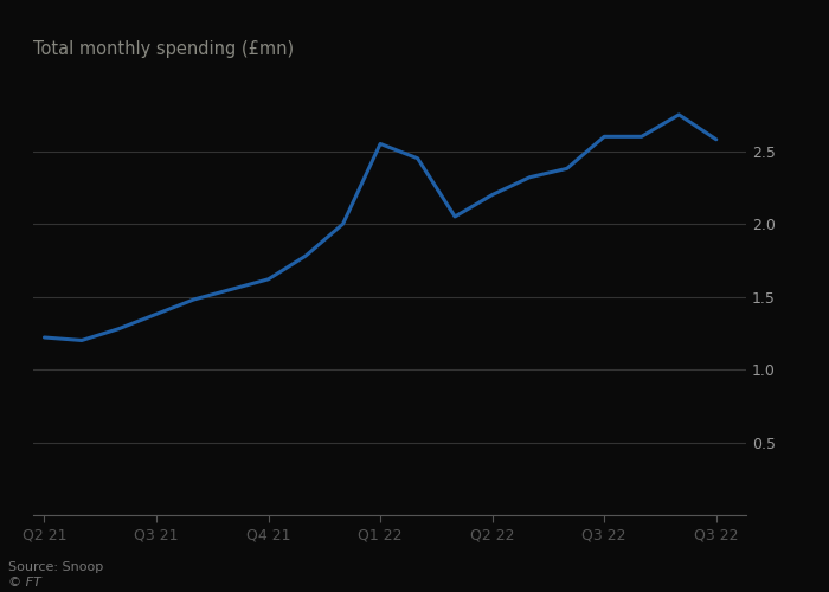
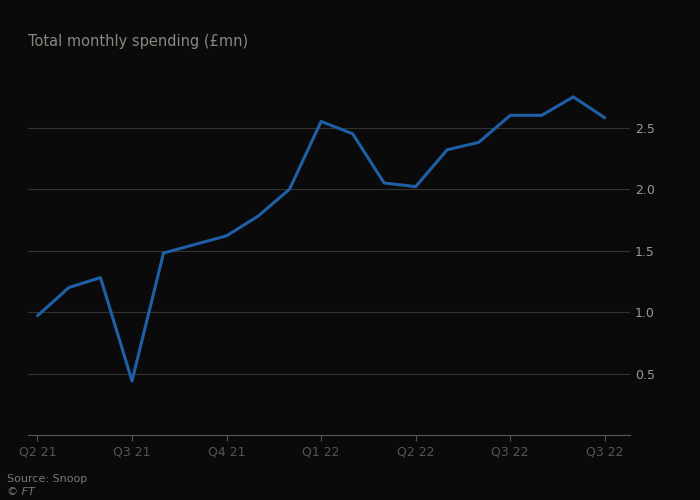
Q2 21: 1.22 -> 0.97
Q3 21: 1.38 -> 0.44
Q2 22: 2.20 -> 2.02
